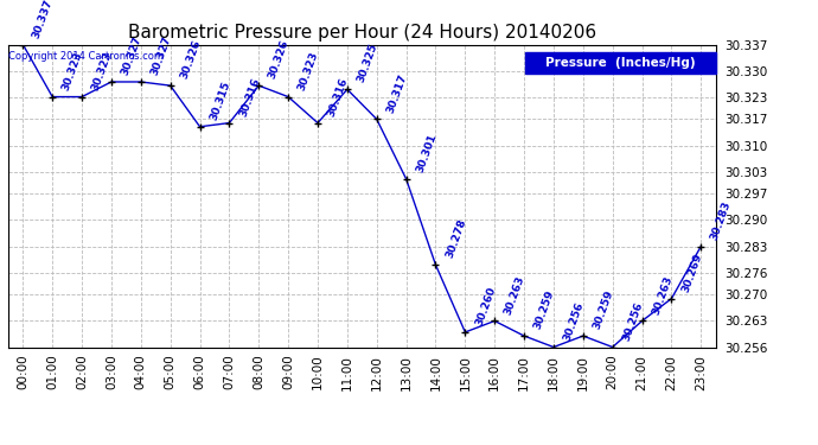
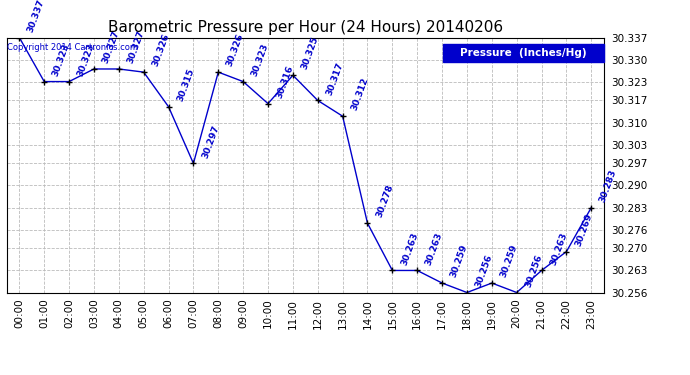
07:00: 30.316 -> 30.297
13:00: 30.301 -> 30.312
15:00: 30.260 -> 30.263
